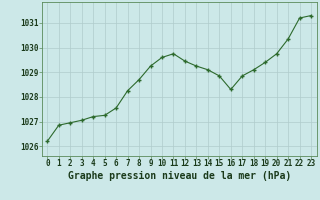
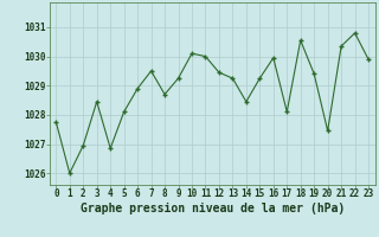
0: 1026.20 -> 1027.75
1: 1026.85 -> 1026.00
3: 1027.05 -> 1028.45
4: 1027.20 -> 1026.85
5: 1027.25 -> 1028.10
6: 1027.55 -> 1028.90
7: 1028.25 -> 1029.50
10: 1029.60 -> 1030.10
11: 1029.75 -> 1030.00
14: 1029.10 -> 1028.45
15: 1028.85 -> 1029.25
16: 1028.30 -> 1029.95
17: 1028.85 -> 1028.10
18: 1029.10 -> 1030.55
20: 1029.75 -> 1027.45
22: 1031.20 -> 1030.80
23: 1031.30 -> 1029.90
